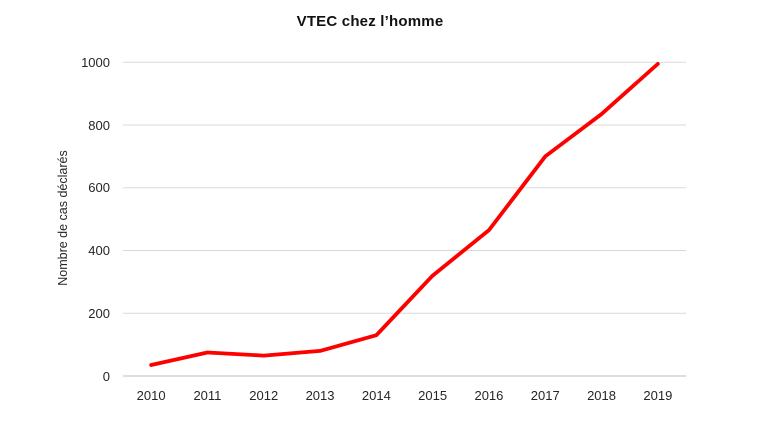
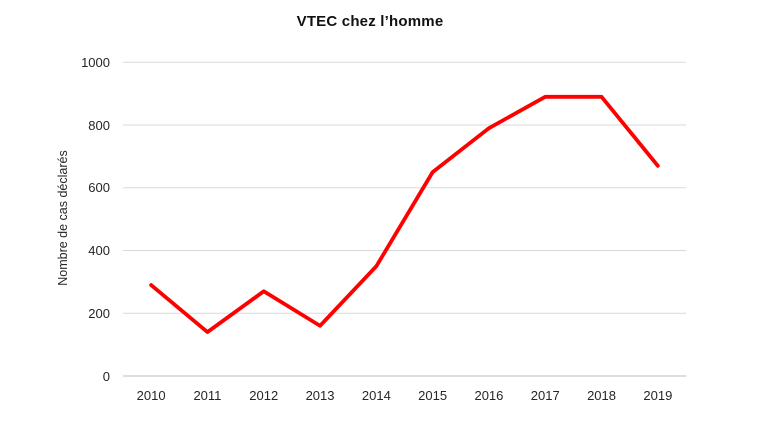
2010: 40 -> 290
2011: 80 -> 140
2012: 60 -> 270
2013: 80 -> 160
2014: 130 -> 350
2015: 320 -> 650
2016: 460 -> 790
2017: 700 -> 890
2018: 840 -> 890
2019: 1000 -> 670
